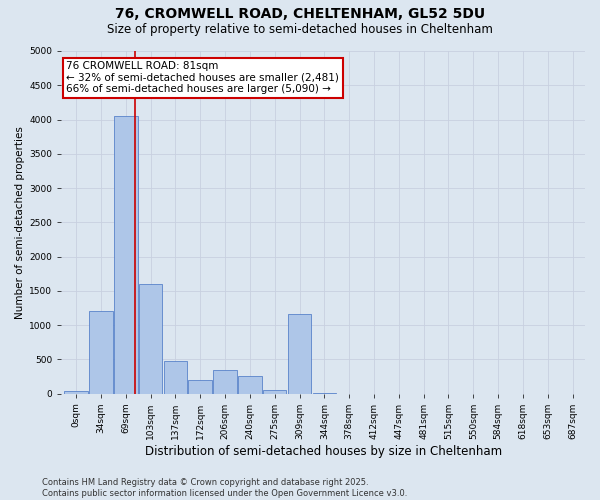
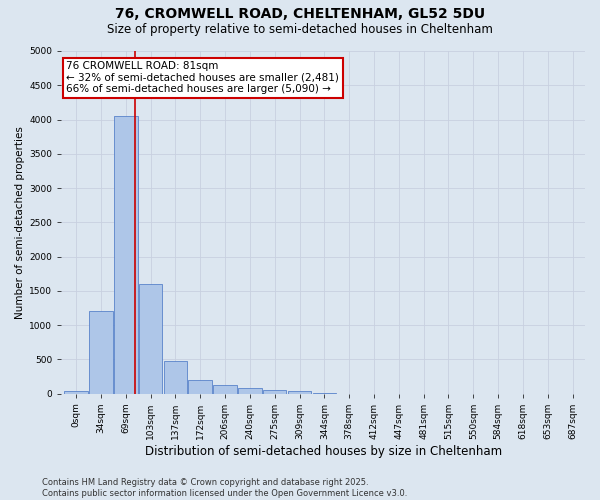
206sqm: 340 -> 130
240sqm: 260 -> 80
309sqm: 1160 -> 30
